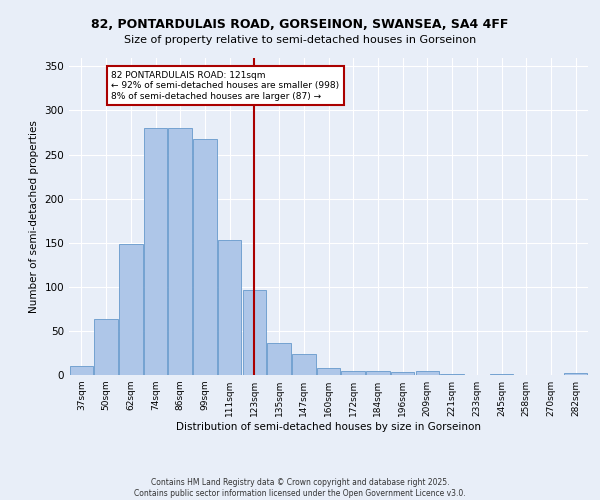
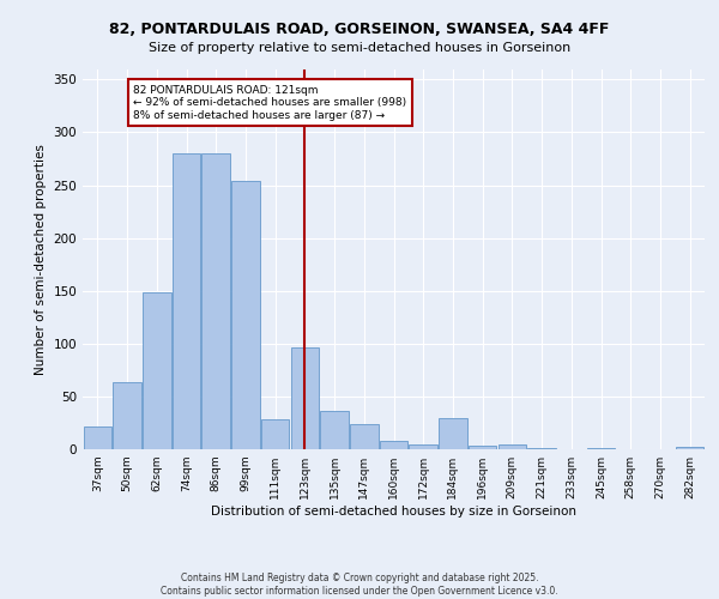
37sqm: 10 -> 22
99sqm: 268 -> 254
111sqm: 153 -> 28
184sqm: 4 -> 30
